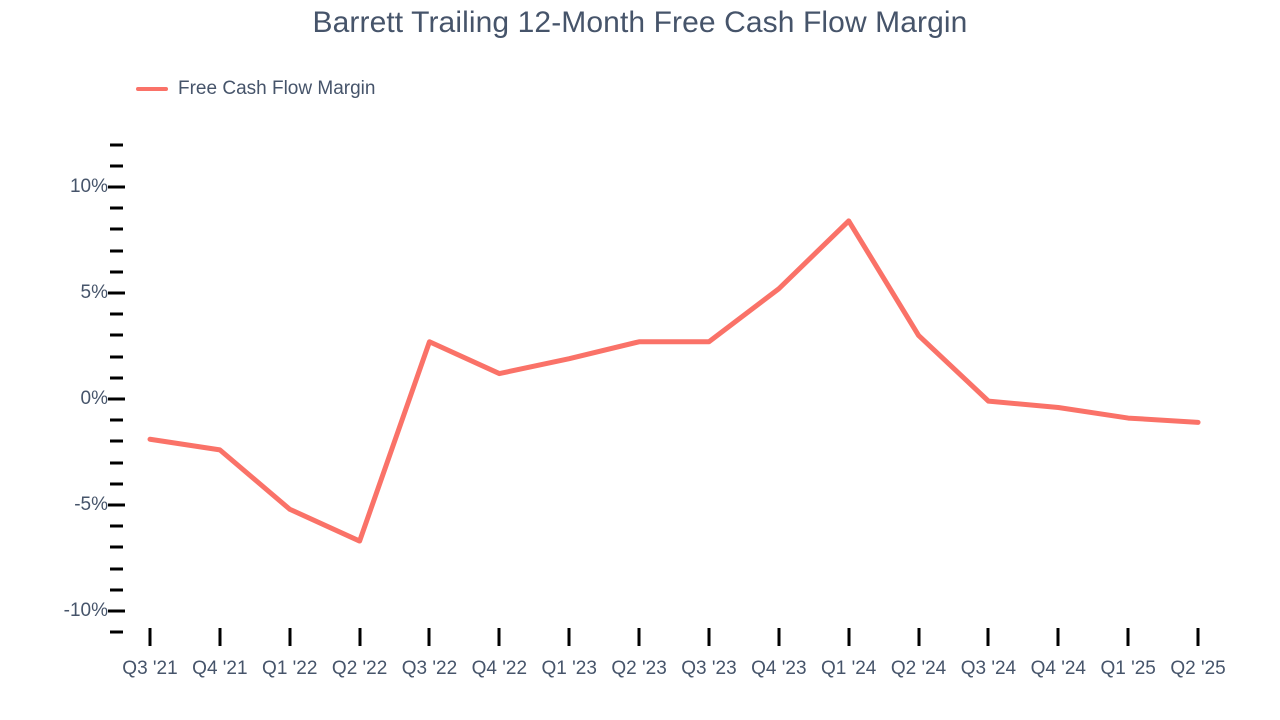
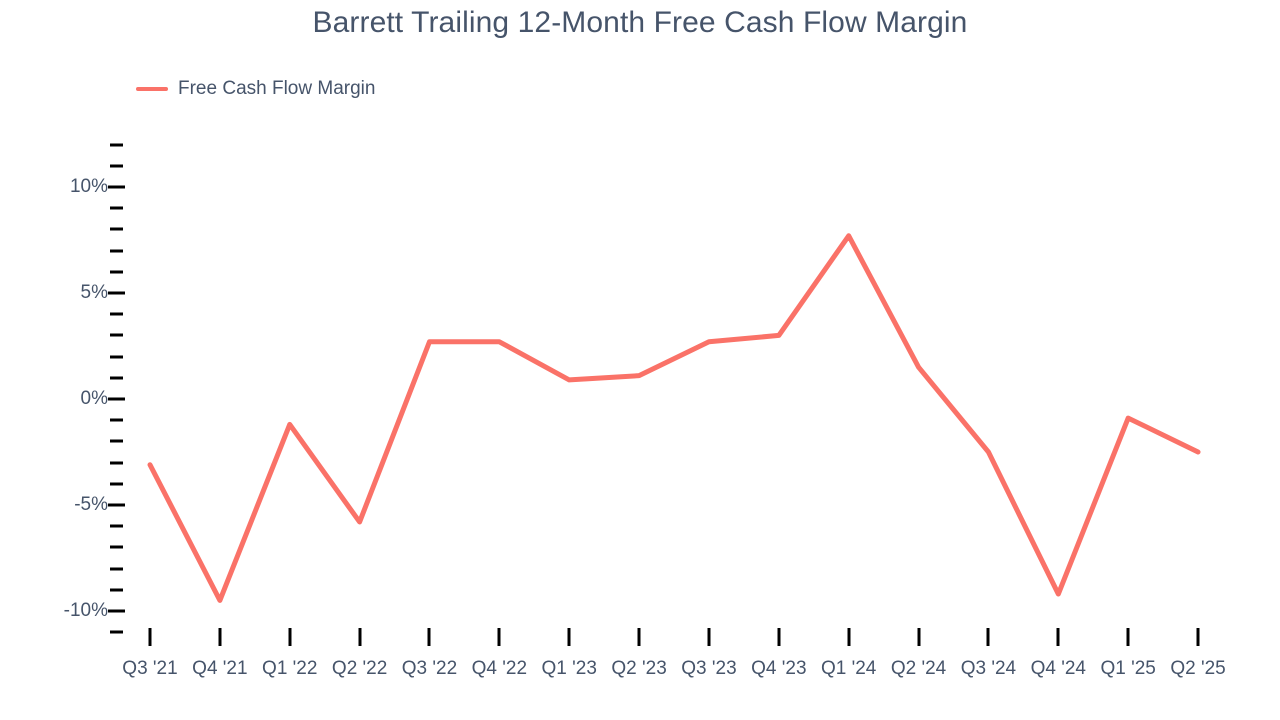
Q3 '21: -1.9% -> -3.1%
Q4 '21: -2.4% -> -9.5%
Q1 '22: -5.2% -> -1.2%
Q2 '22: -6.7% -> -5.8%
Q4 '22: 1.2% -> 2.7%
Q1 '23: 1.9% -> 0.9%
Q2 '23: 2.7% -> 1.1%
Q4 '23: 5.2% -> 3.0%
Q1 '24: 8.4% -> 7.7%
Q2 '24: 3.0% -> 1.5%
Q3 '24: -0.1% -> -2.5%
Q4 '24: -0.4% -> -9.2%
Q2 '25: -1.1% -> -2.5%
